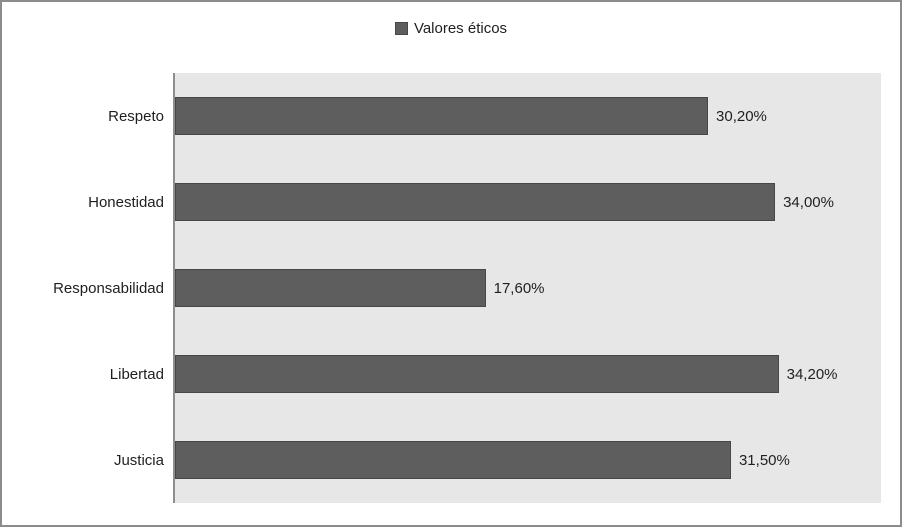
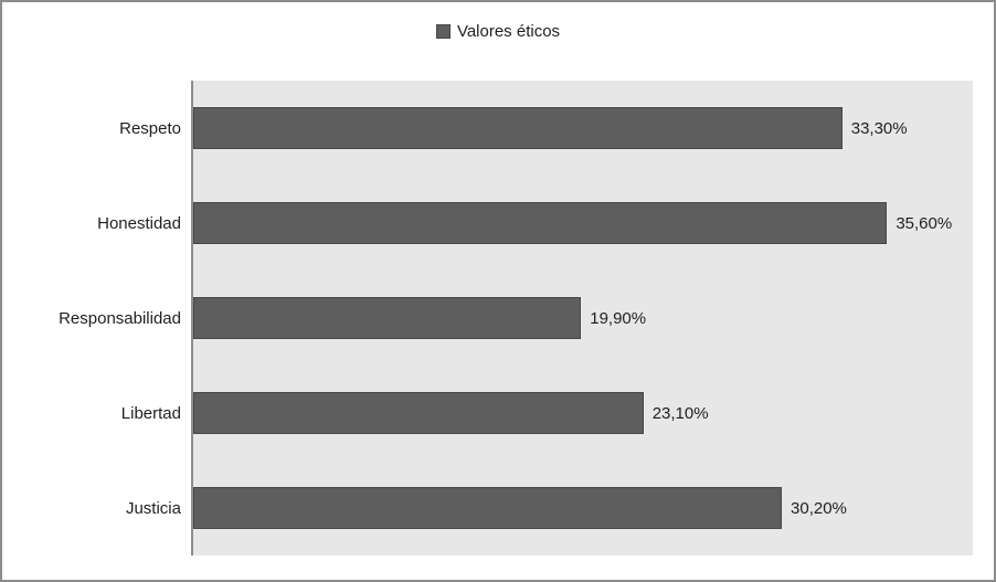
Respeto: 30,20% -> 33,30%
Honestidad: 34,00% -> 35,60%
Responsabilidad: 17,60% -> 19,90%
Libertad: 34,20% -> 23,10%
Justicia: 31,50% -> 30,20%
